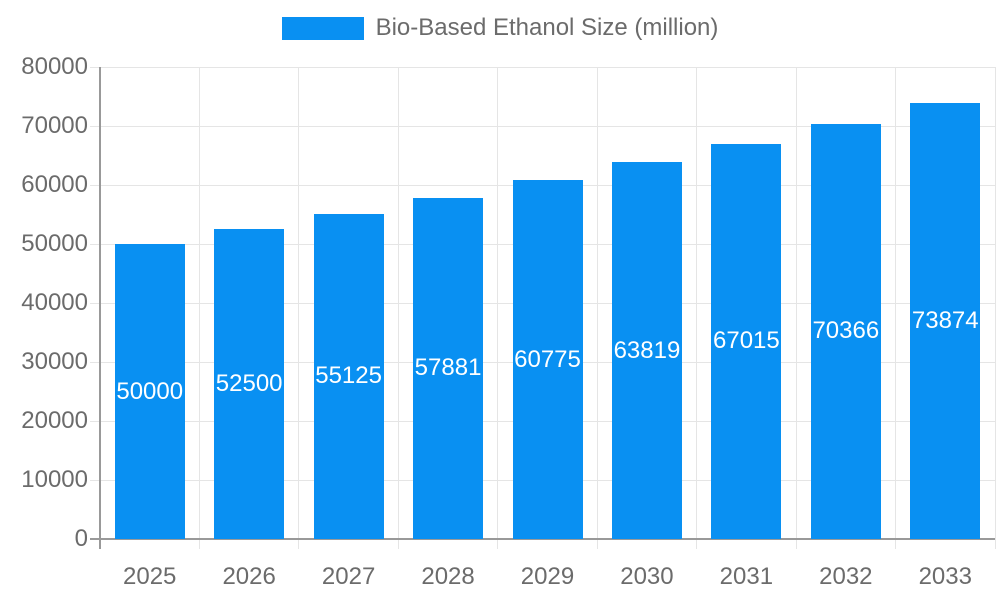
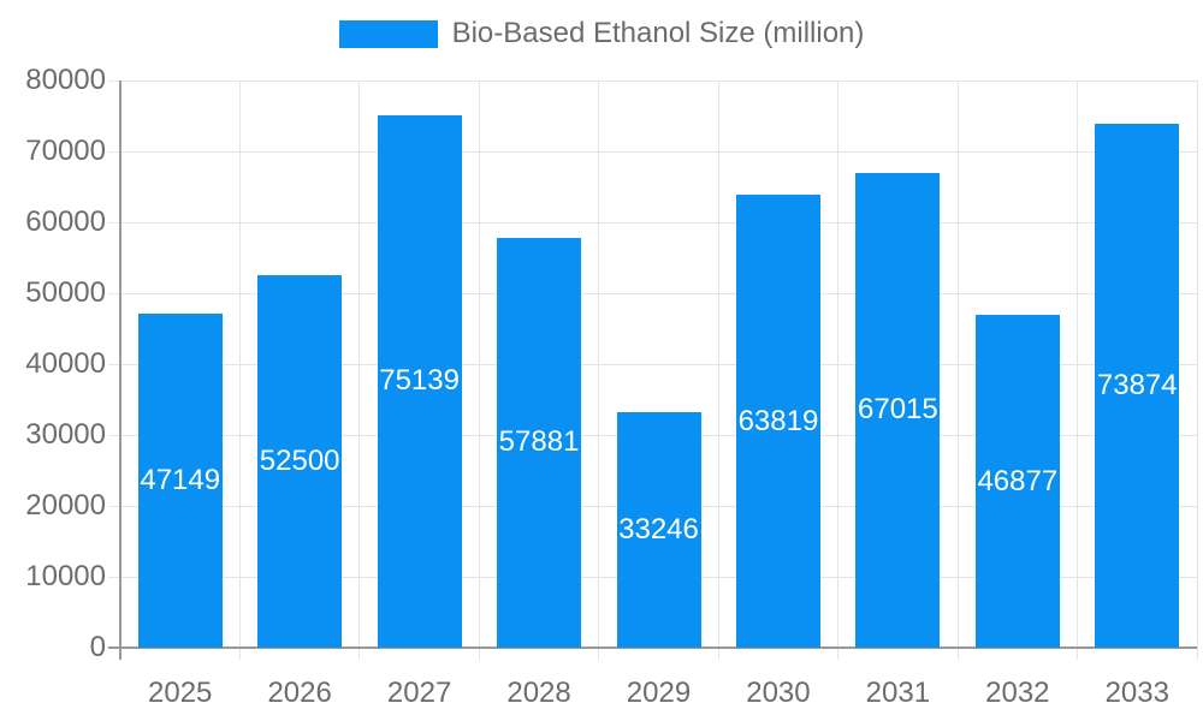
2025: 50000 -> 47149
2027: 55125 -> 75139
2029: 60775 -> 33246
2032: 70366 -> 46877
